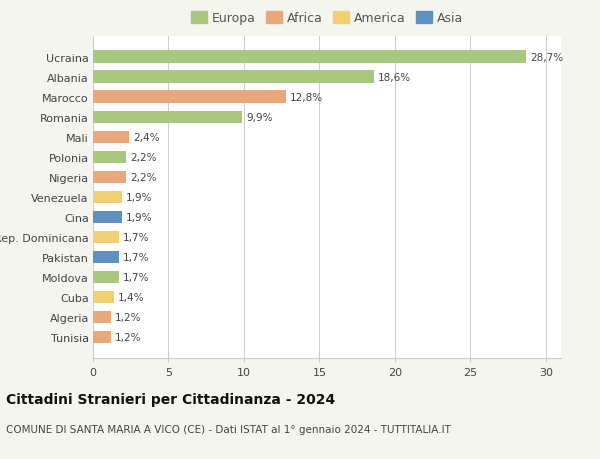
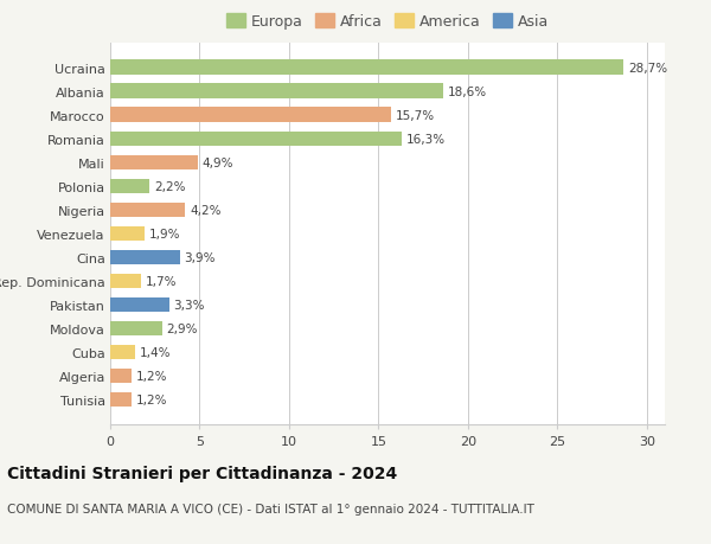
Marocco: 12,8% -> 15,7%
Romania: 9,9% -> 16,3%
Mali: 2,4% -> 4,9%
Nigeria: 2,2% -> 4,2%
Cina: 1,9% -> 3,9%
Pakistan: 1,7% -> 3,3%
Moldova: 1,7% -> 2,9%
